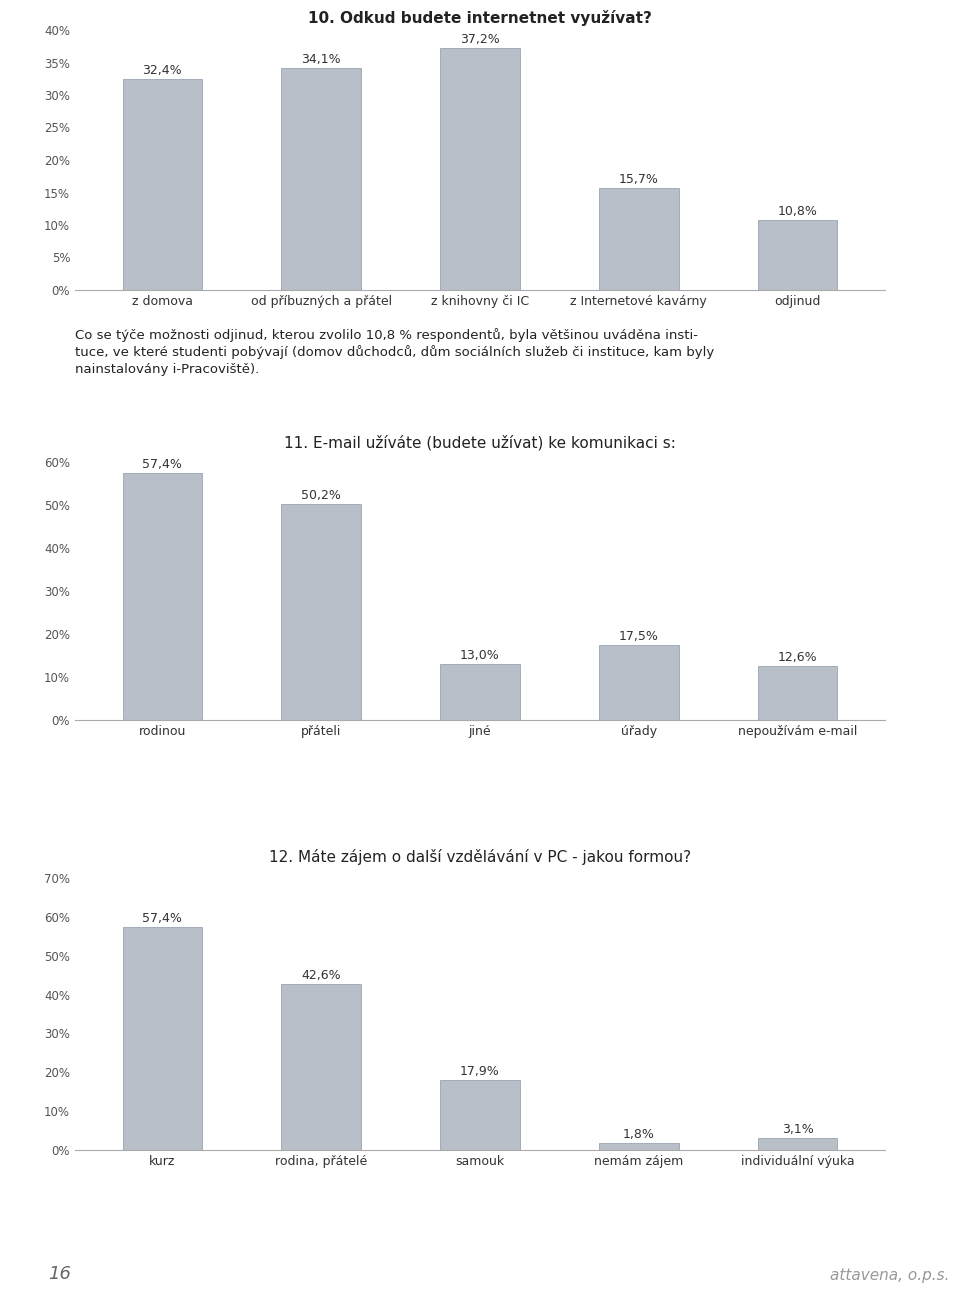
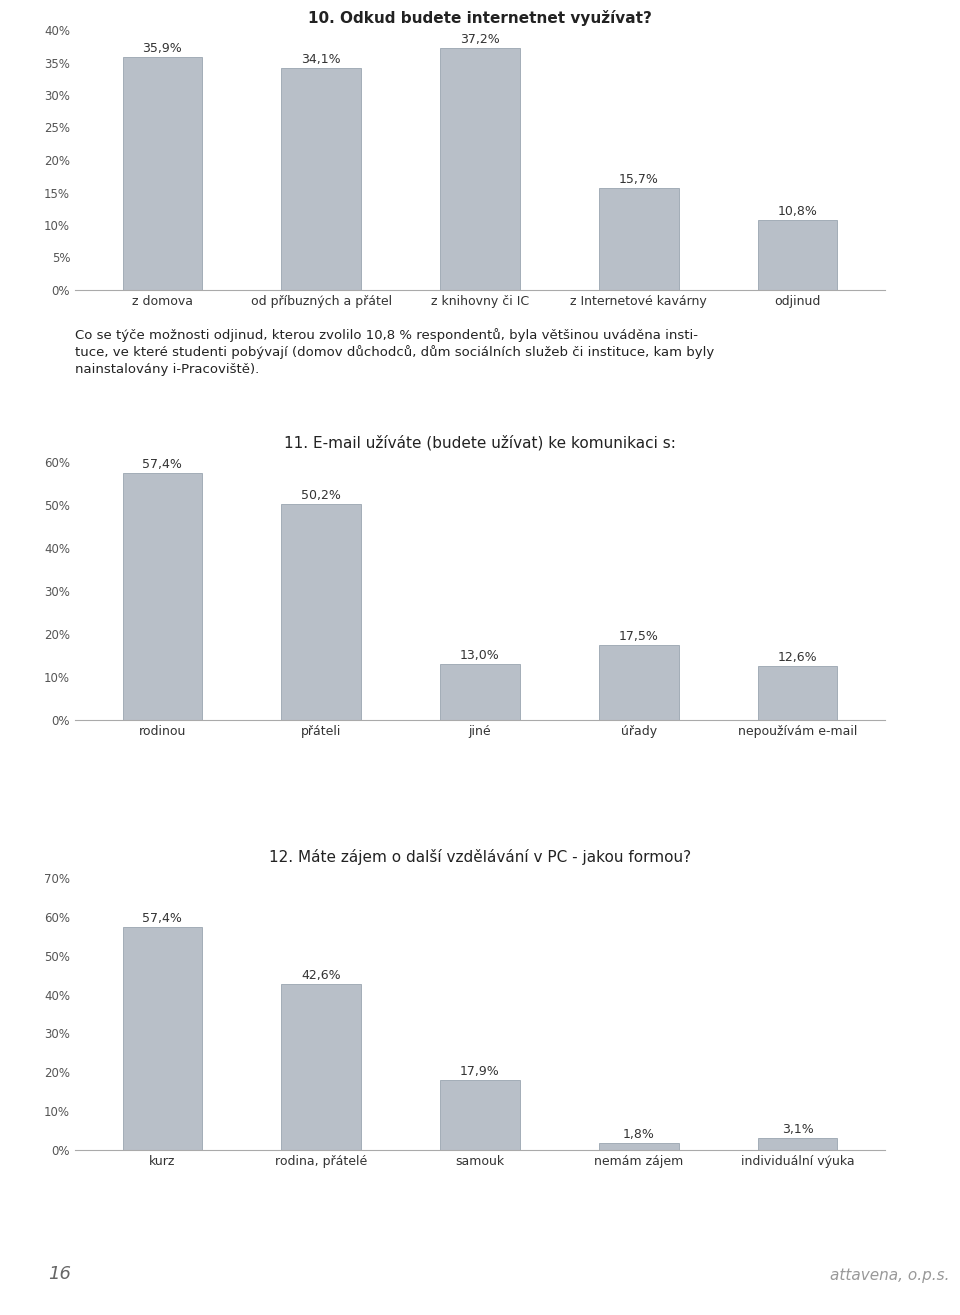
z domova: 32,4% -> 35,9%
